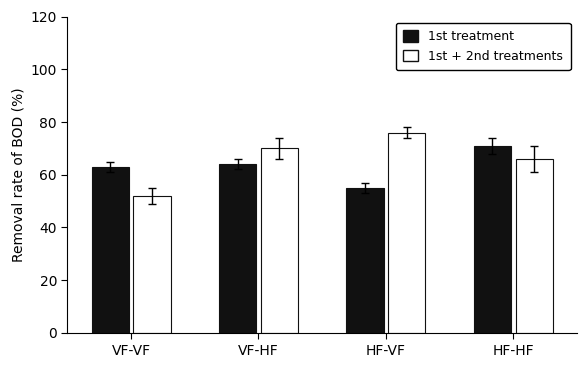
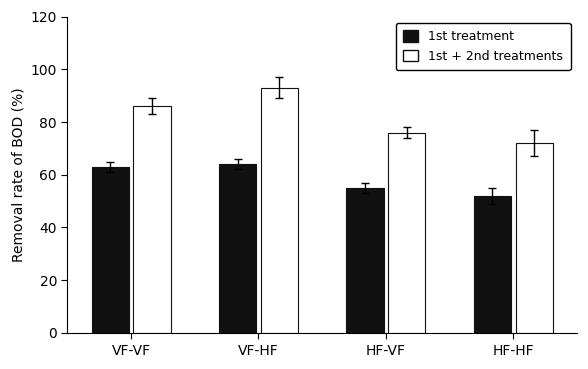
1st + 2nd treatments/VF-VF: 52 -> 86
1st + 2nd treatments/VF-HF: 70 -> 93
1st treatment/HF-HF: 71 -> 52
1st + 2nd treatments/HF-HF: 66 -> 72
